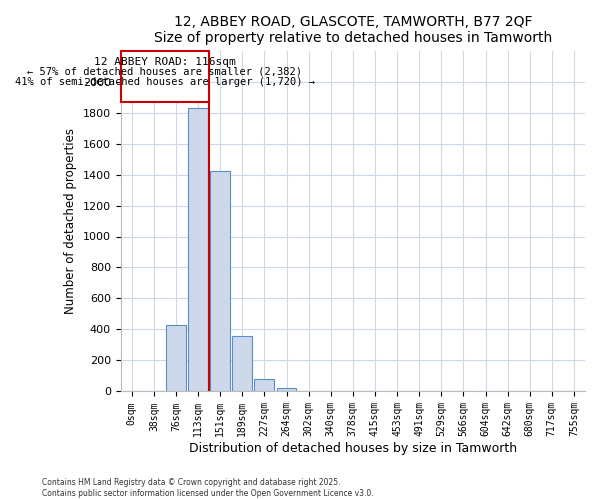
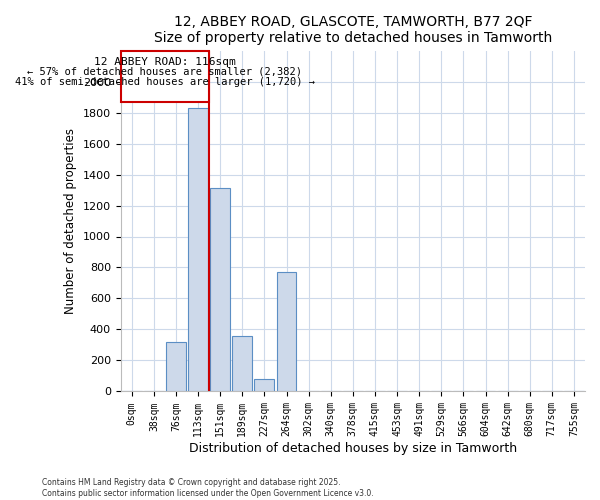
76sqm: 430 -> 320
151sqm: 1420 -> 1310
264sqm: 20 -> 770
